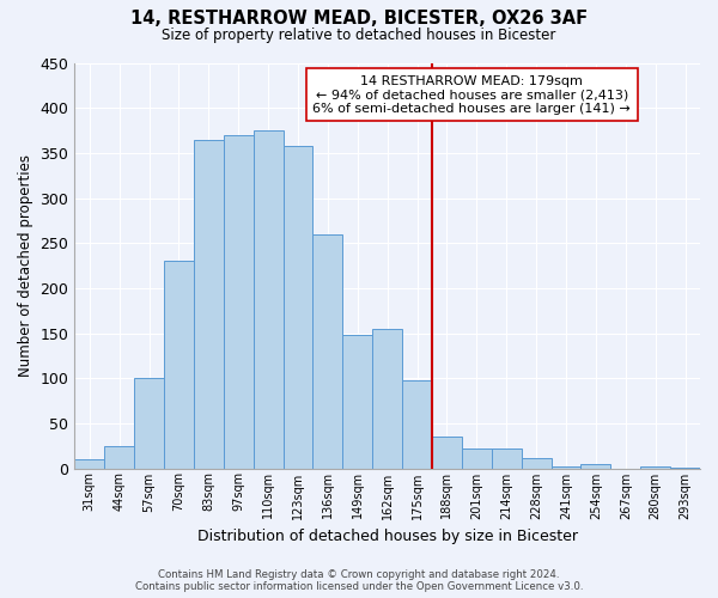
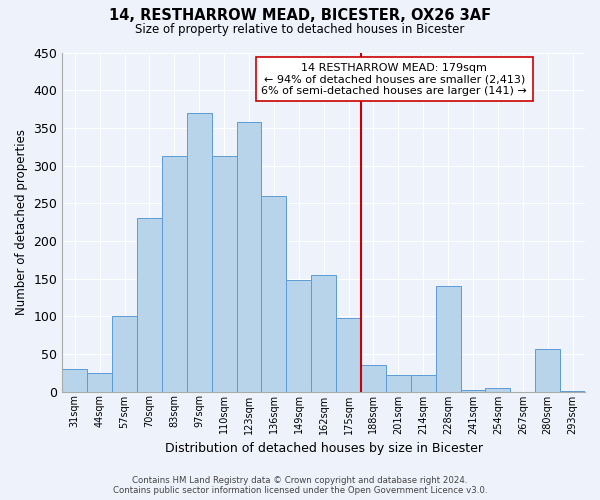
31sqm: 10 -> 30
83sqm: 365 -> 312
110sqm: 375 -> 312
228sqm: 11 -> 140
280sqm: 2 -> 56
